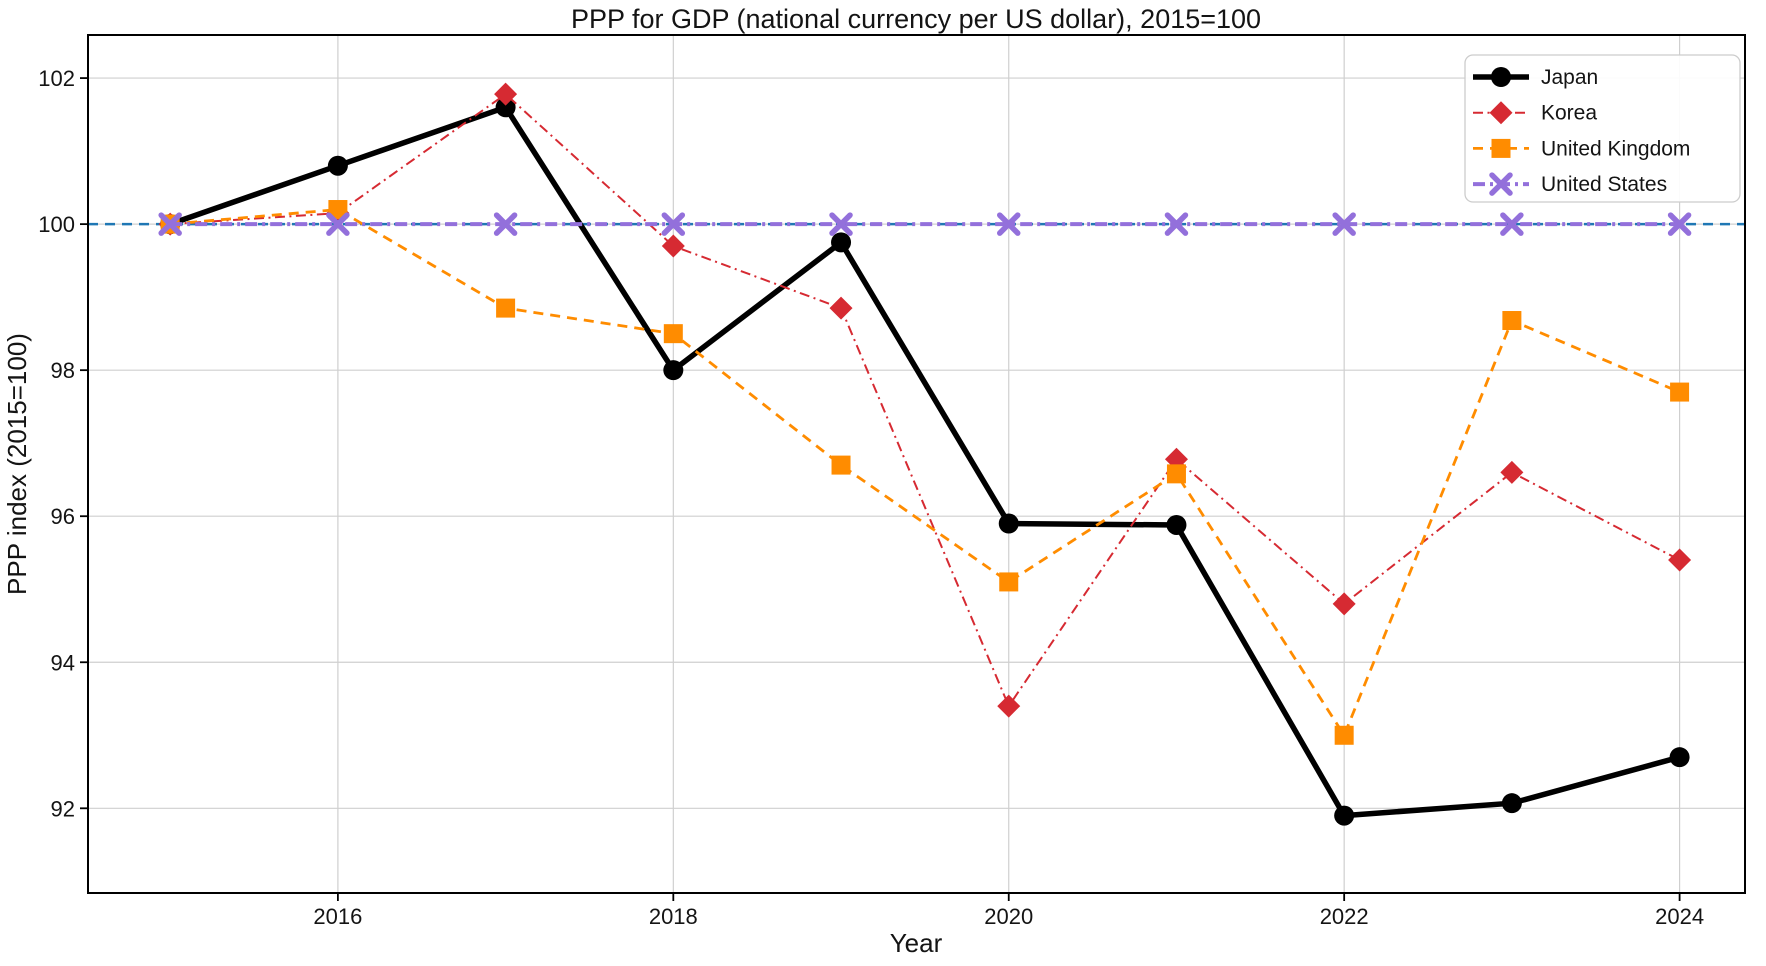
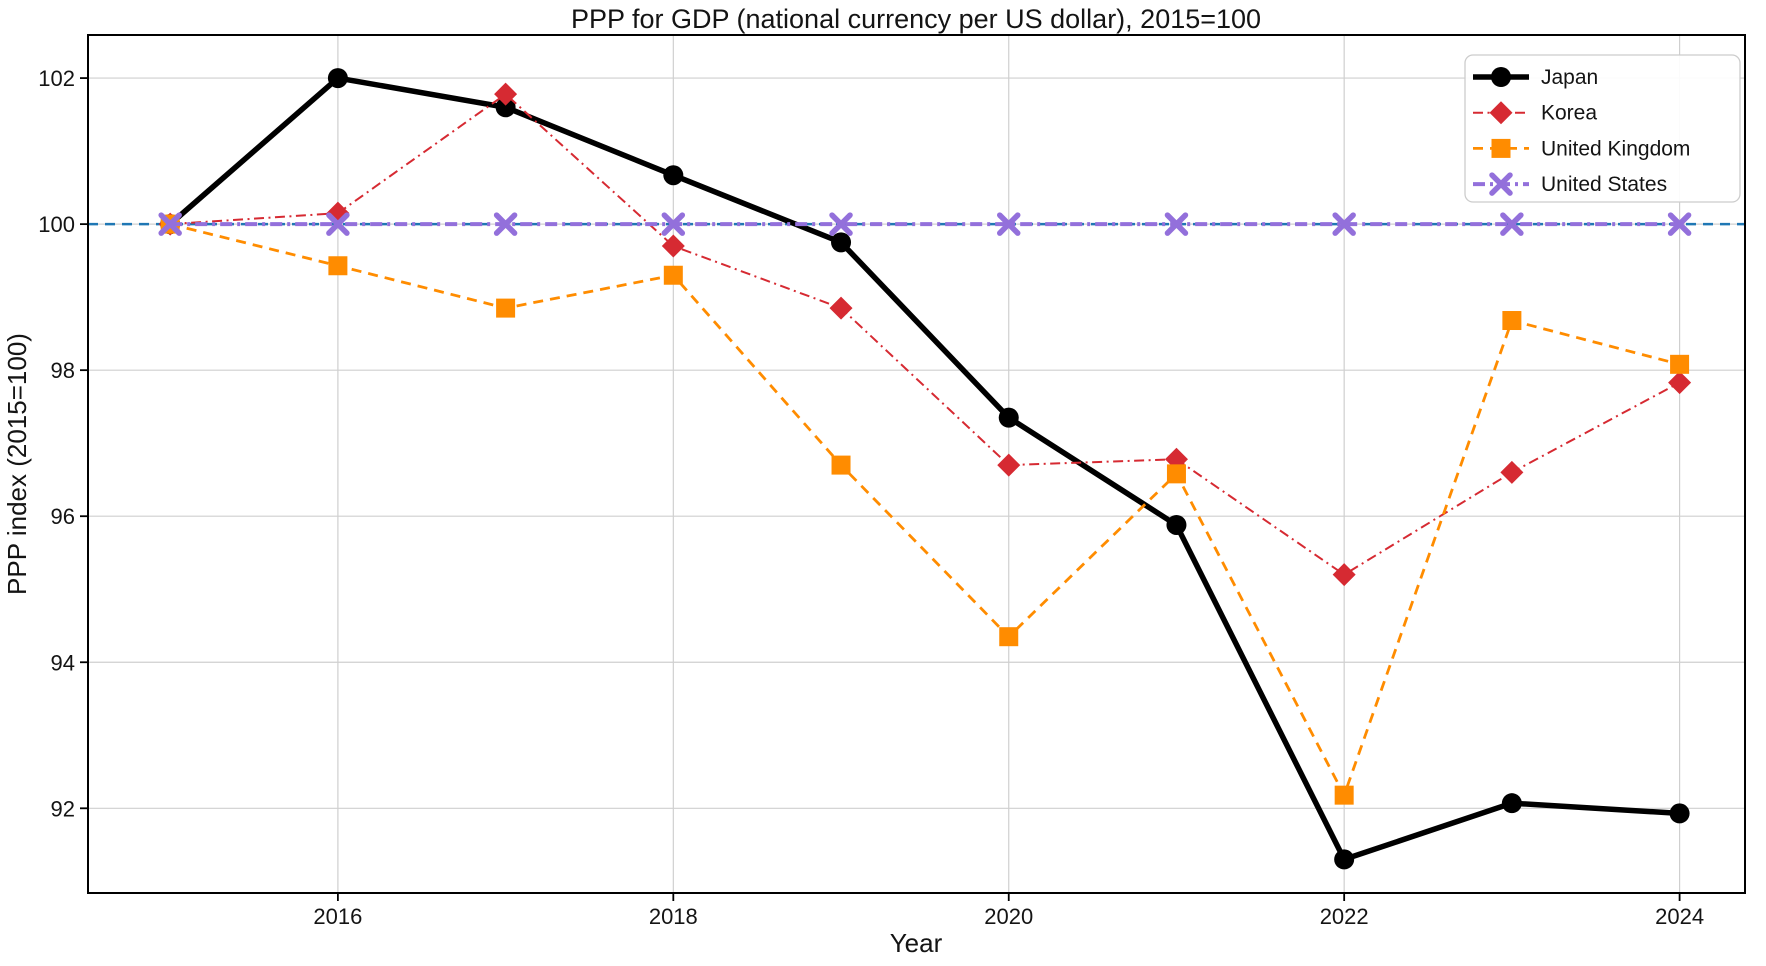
Japan/2016: 100.8 -> 102.0
United Kingdom/2016: 100.2 -> 99.4
Japan/2018: 98.0 -> 100.7
United Kingdom/2018: 98.5 -> 99.3
Japan/2020: 95.9 -> 97.3
Korea/2020: 93.4 -> 96.7
United Kingdom/2020: 95.1 -> 94.3
Japan/2022: 91.9 -> 91.3
Korea/2022: 94.8 -> 95.2
United Kingdom/2022: 93.0 -> 92.2
Japan/2024: 92.7 -> 91.9
Korea/2024: 95.4 -> 97.8
United Kingdom/2024: 97.7 -> 98.1
